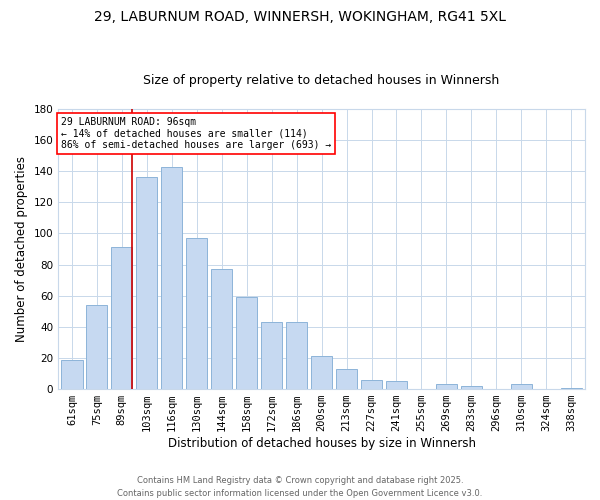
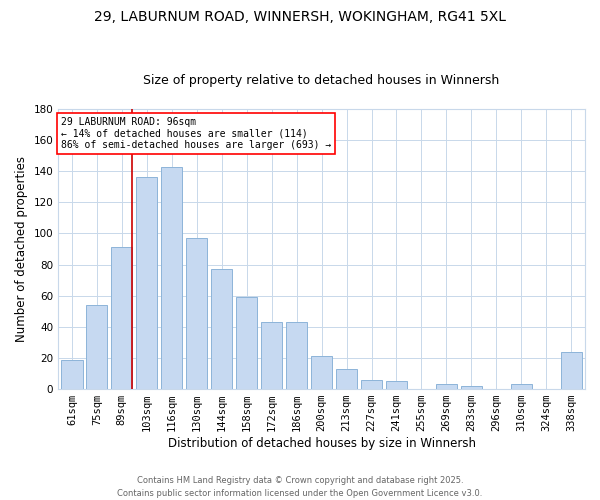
338sqm: 1 -> 24
